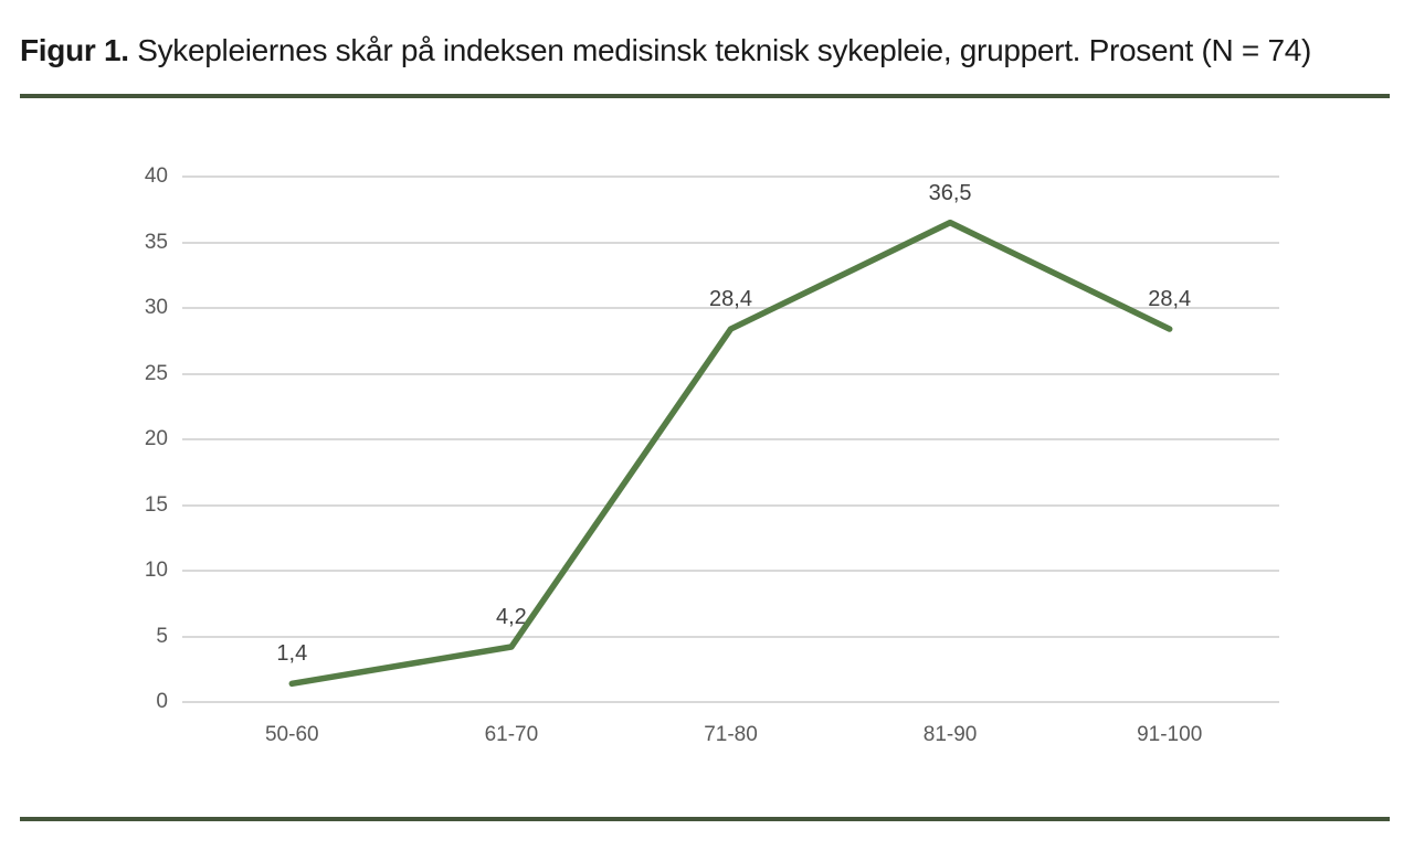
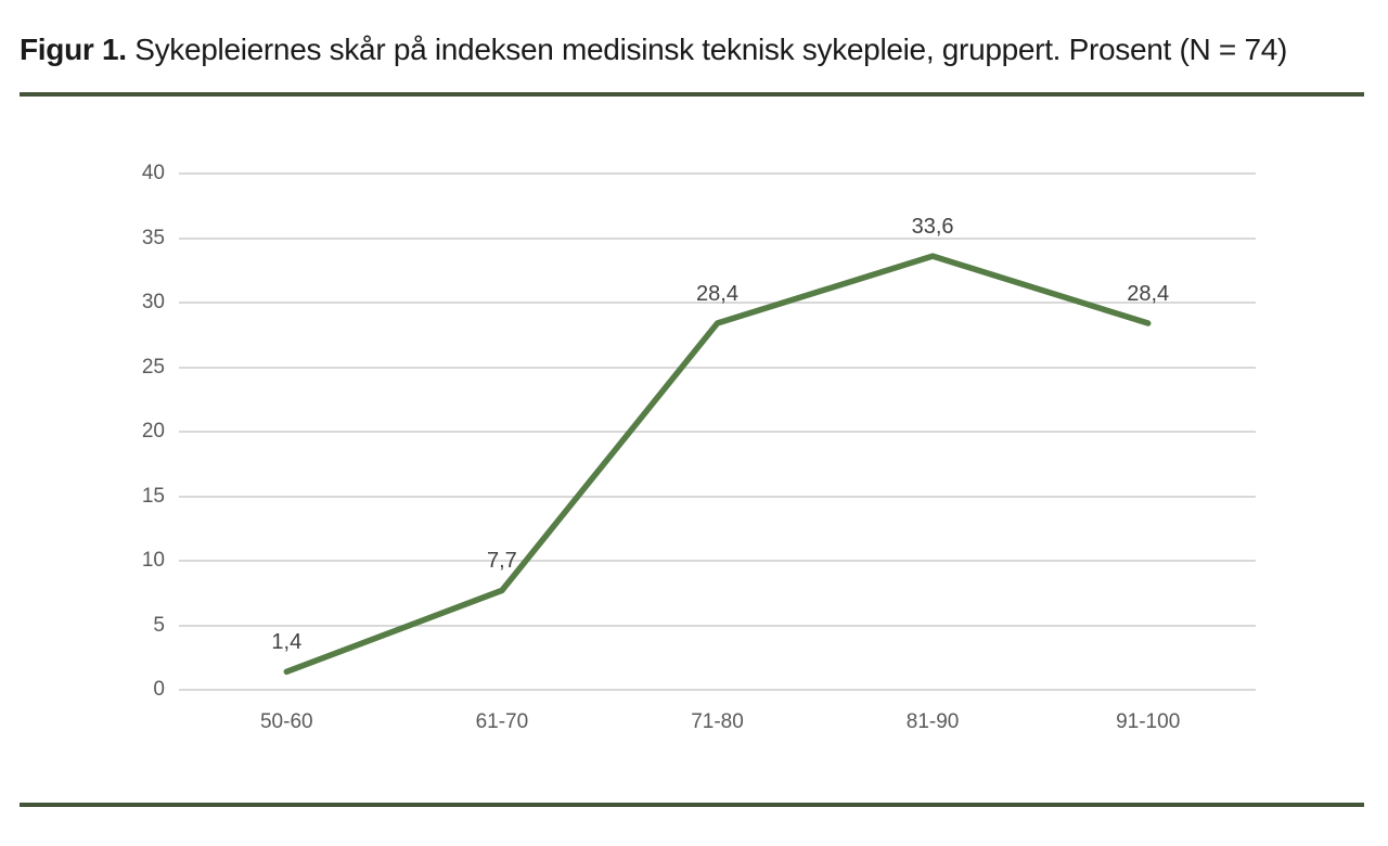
61-70: 4,2 -> 7,7
81-90: 36,5 -> 33,6
